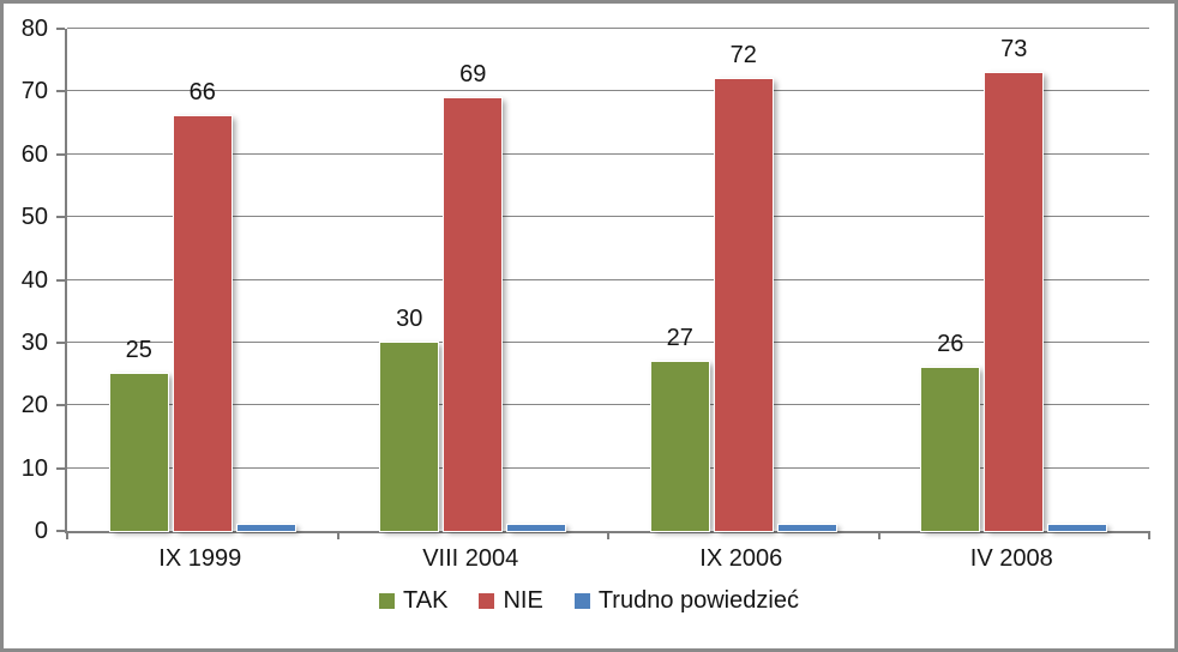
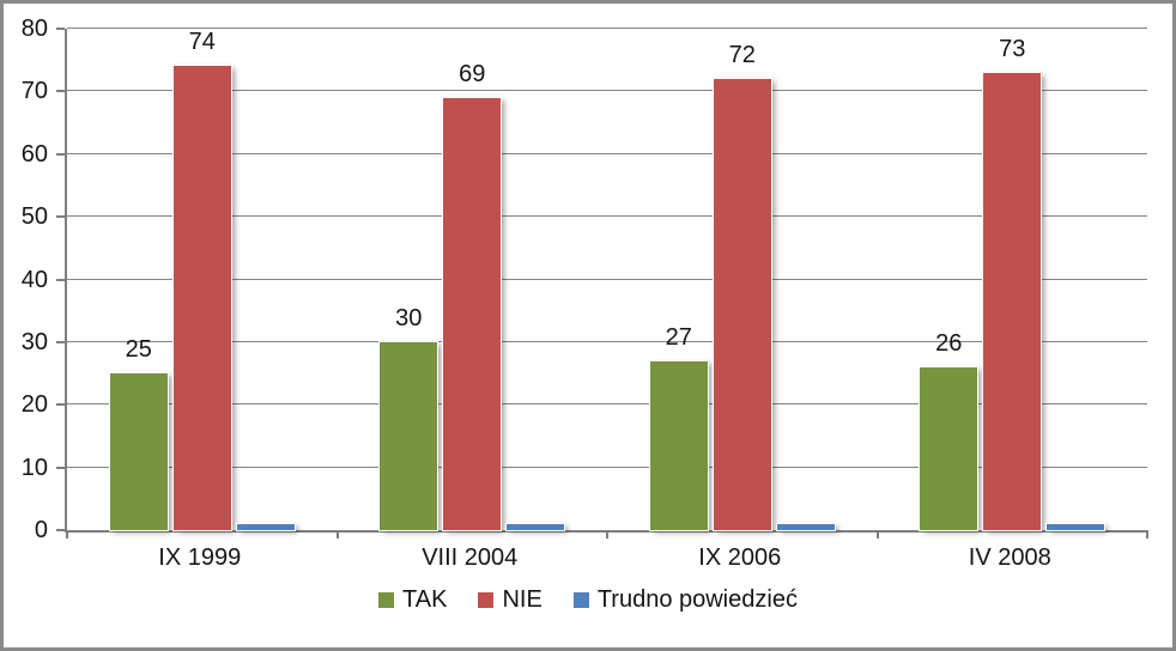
NIE/IX 1999: 66 -> 74
